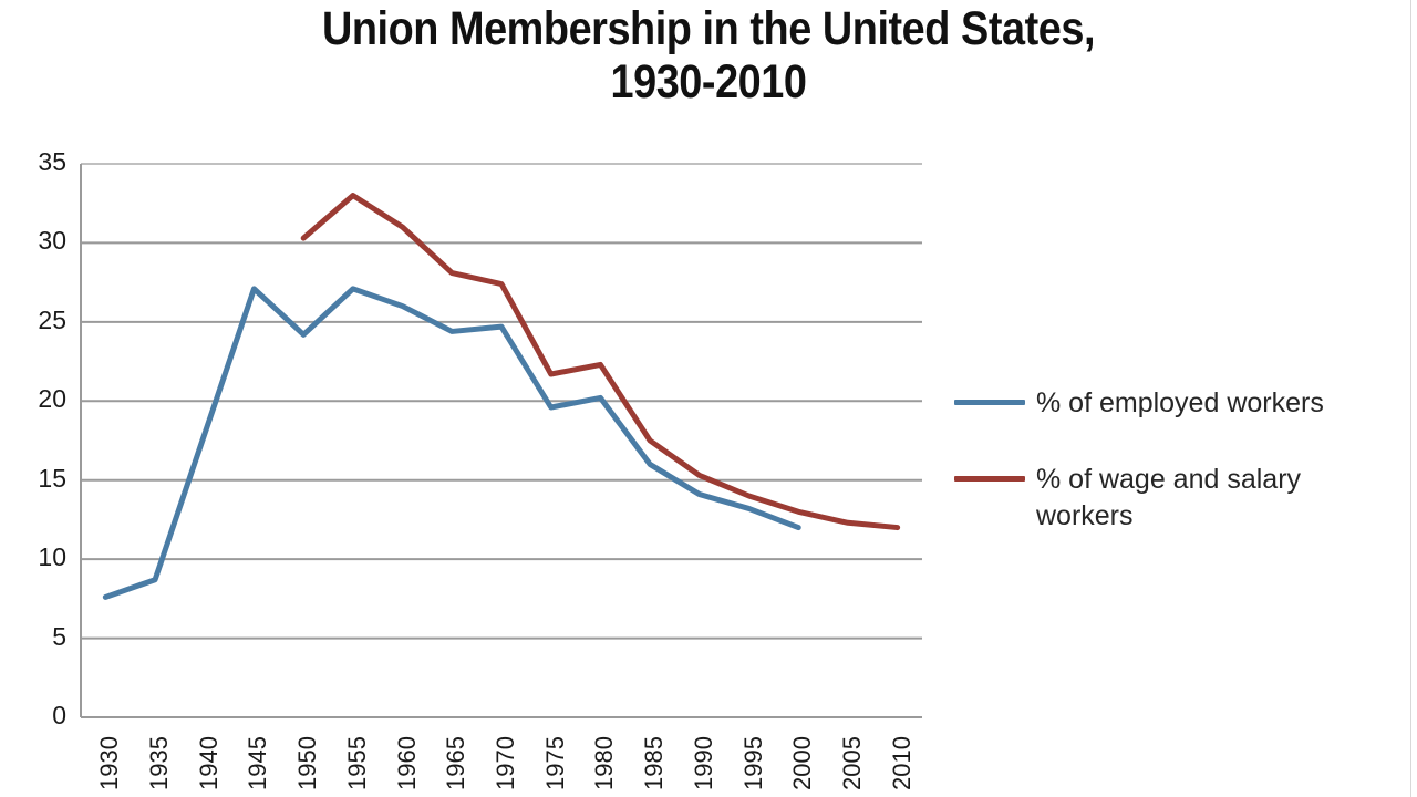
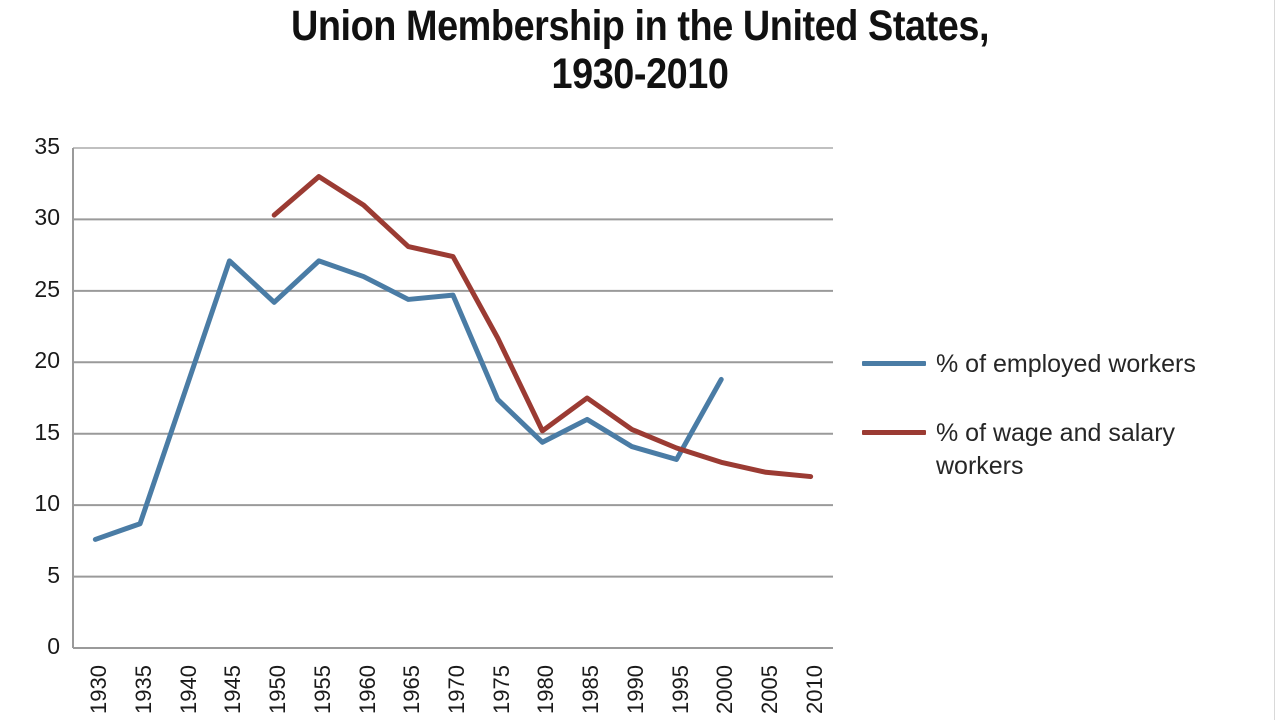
% of employed workers/1975: 19.6 -> 17.4
% of employed workers/1980: 20.2 -> 14.4
% of wage and salary workers/1980: 22.3 -> 15.2
% of employed workers/2000: 12.0 -> 18.8
